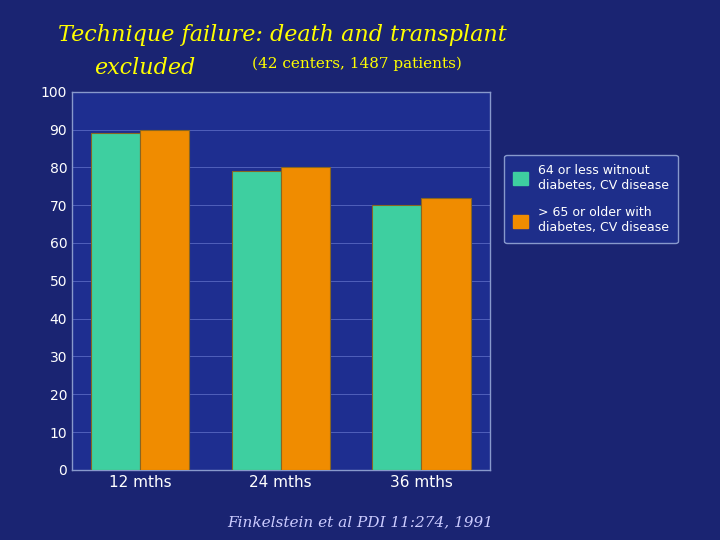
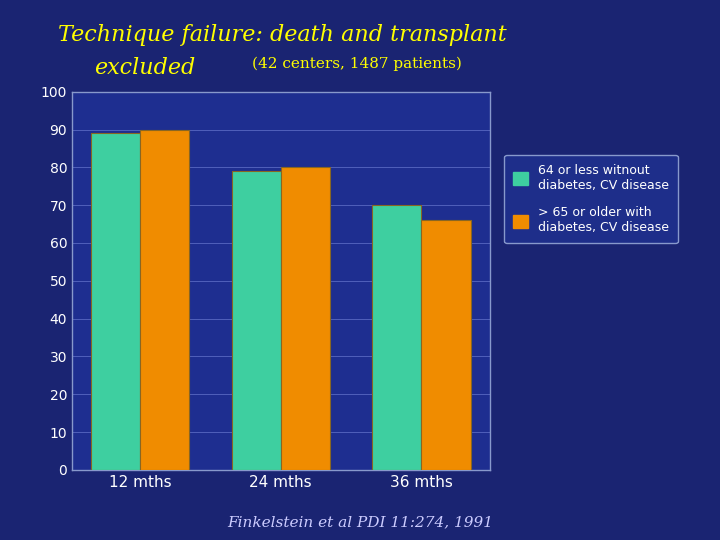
> 65 or older with diabetes, CV disease/36 mths: 72 -> 66
